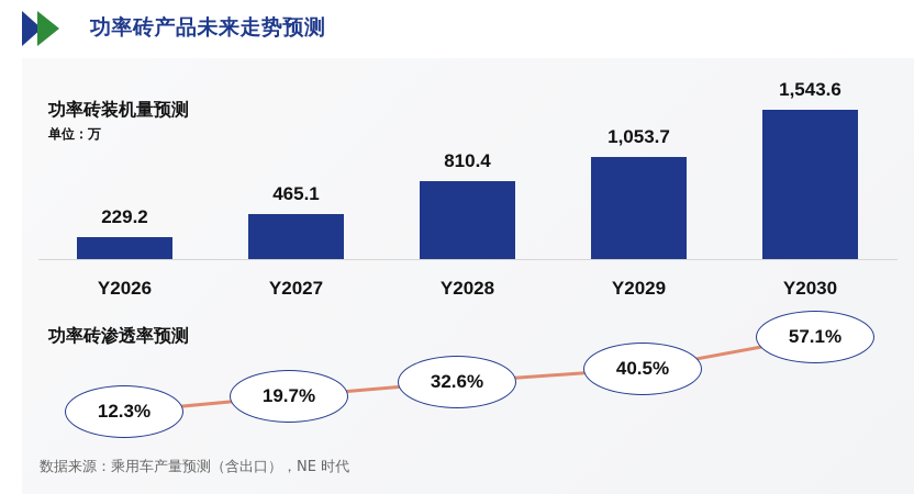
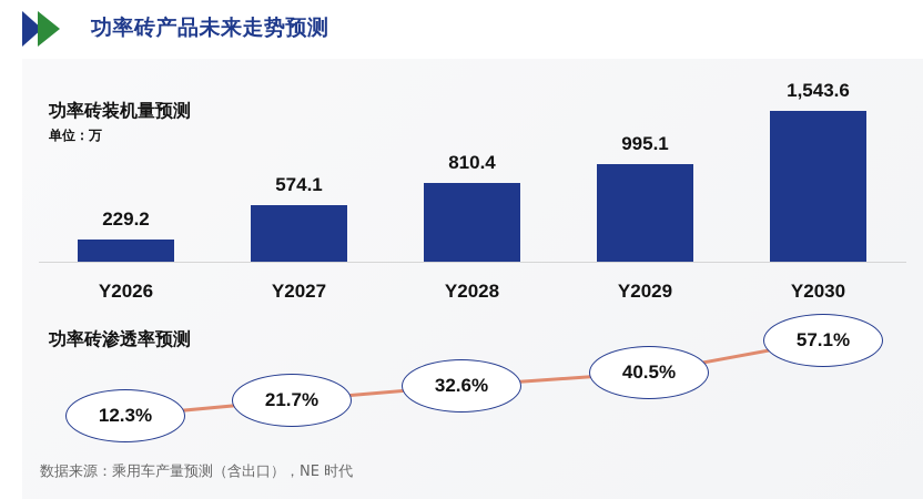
功率砖装机量预测/Y2027: 465.1 -> 574.1
功率砖装机量预测/Y2029: 1,053.7 -> 995.1
功率砖渗透率预测/Y2027: 19.7% -> 21.7%
